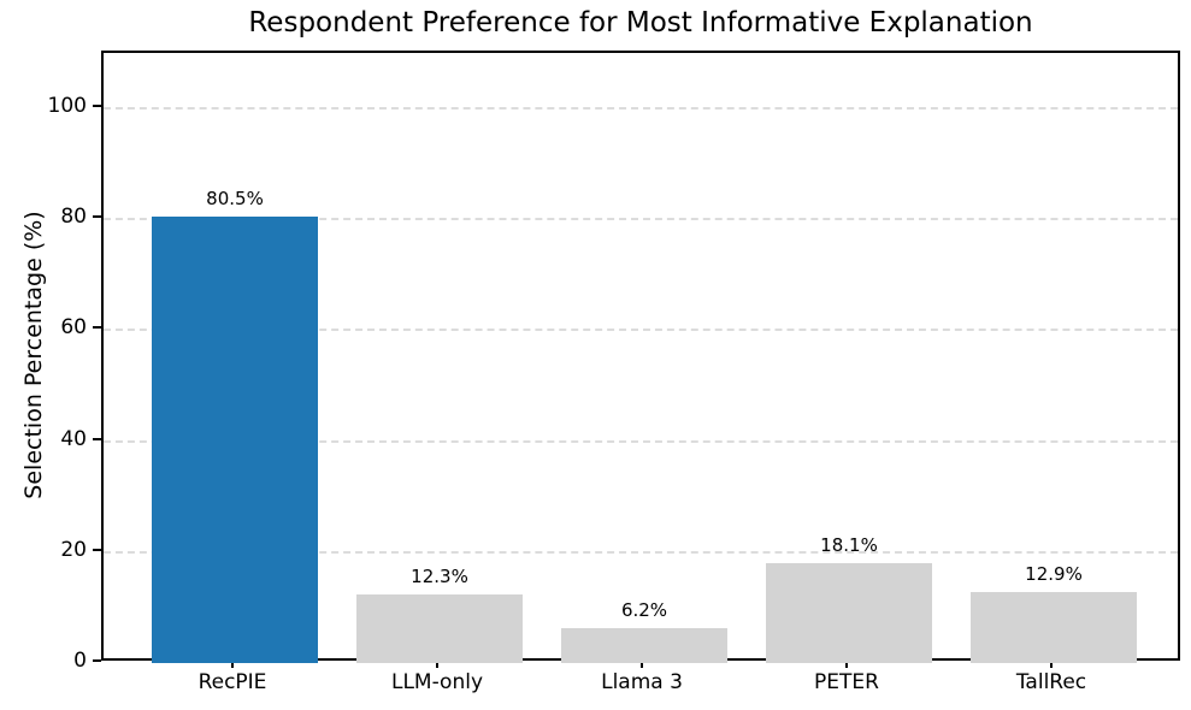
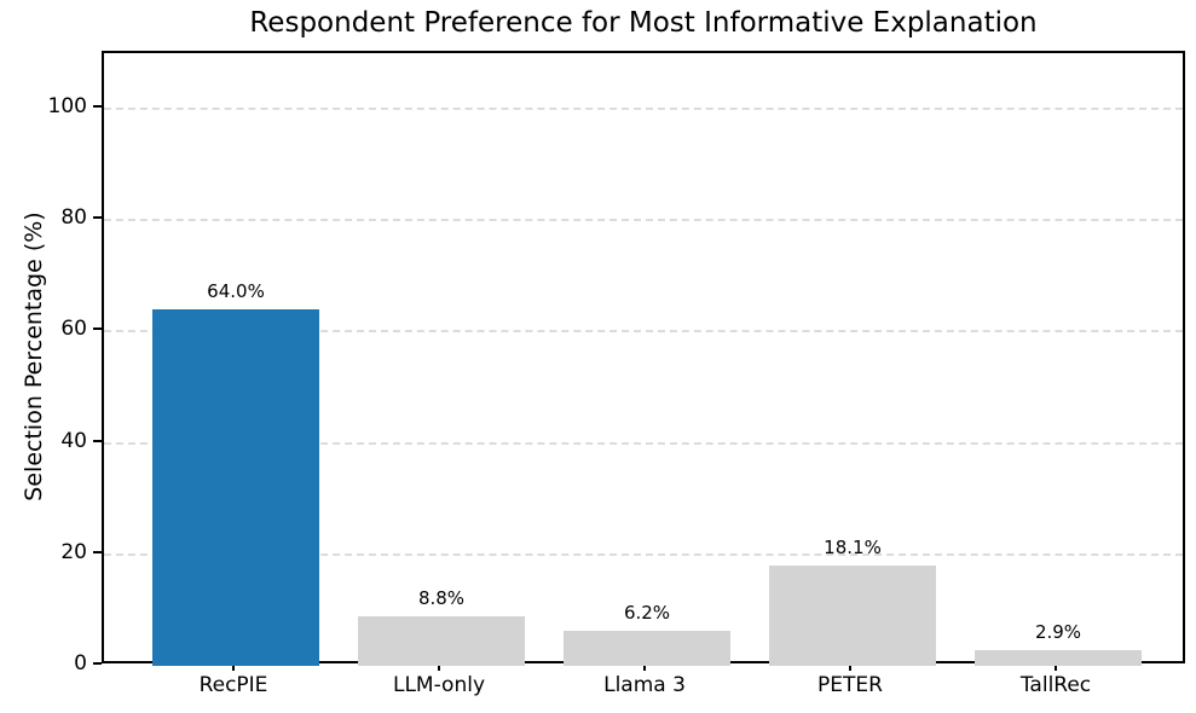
RecPIE: 80.5% -> 64.0%
LLM-only: 12.3% -> 8.8%
TallRec: 12.9% -> 2.9%
